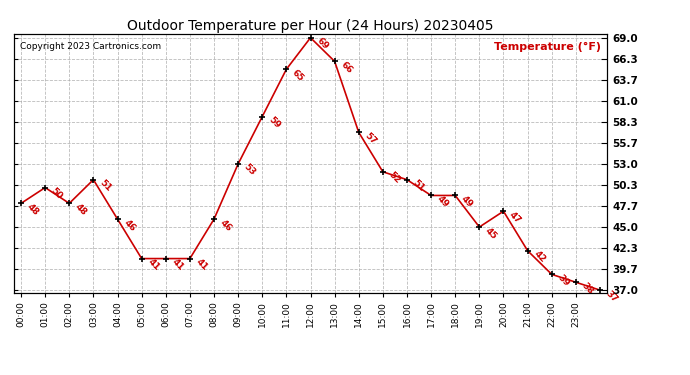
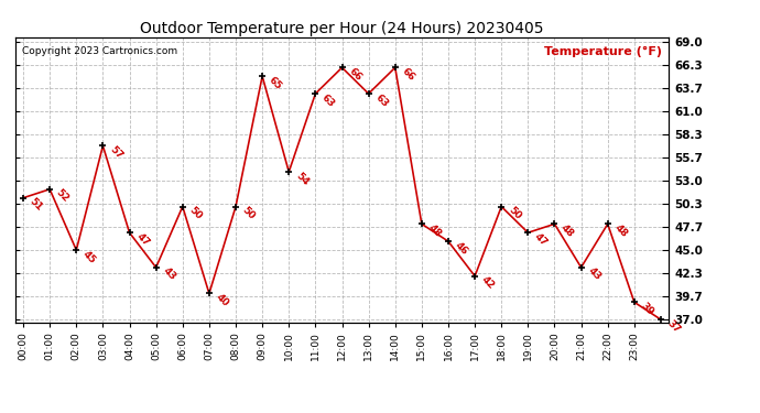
00:00: 48 -> 51
01:00: 50 -> 52
02:00: 48 -> 45
03:00: 51 -> 57
04:00: 46 -> 47
05:00: 41 -> 43
06:00: 41 -> 50
07:00: 41 -> 40
08:00: 46 -> 50
09:00: 53 -> 65
10:00: 59 -> 54
11:00: 65 -> 63
12:00: 69 -> 66
13:00: 66 -> 63
14:00: 57 -> 66
15:00: 52 -> 48
16:00: 51 -> 46
17:00: 49 -> 42
18:00: 49 -> 50
19:00: 45 -> 47
20:00: 47 -> 48
21:00: 42 -> 43
22:00: 39 -> 48
23:00: 38 -> 39
